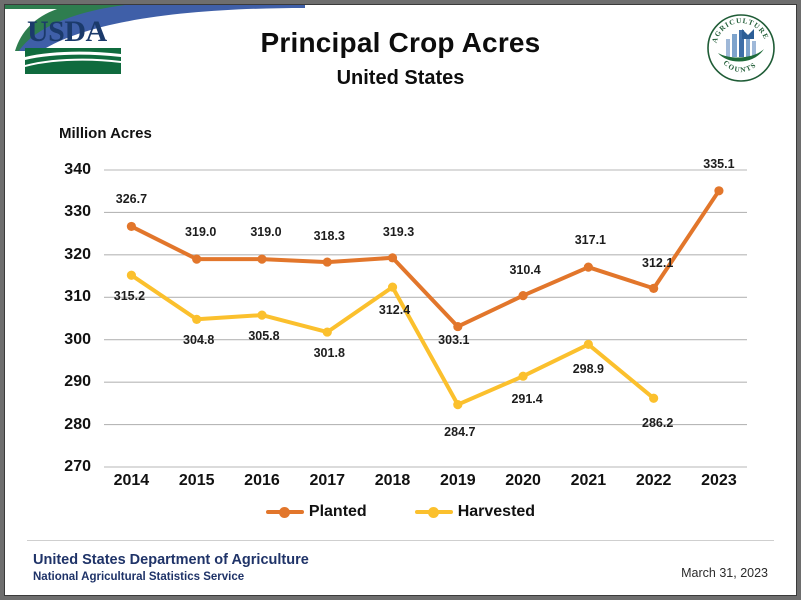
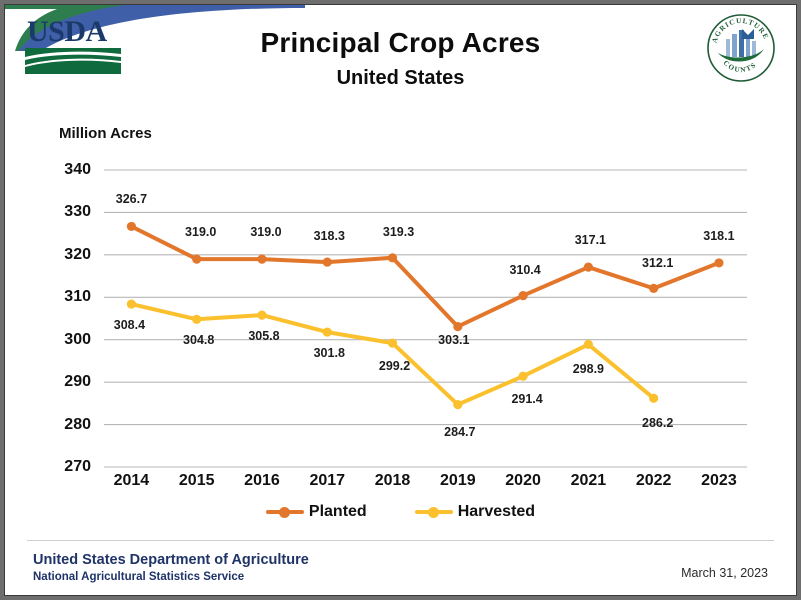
Harvested/2014: 315.2 -> 308.4
Harvested/2018: 312.4 -> 299.2
Planted/2023: 335.1 -> 318.1
